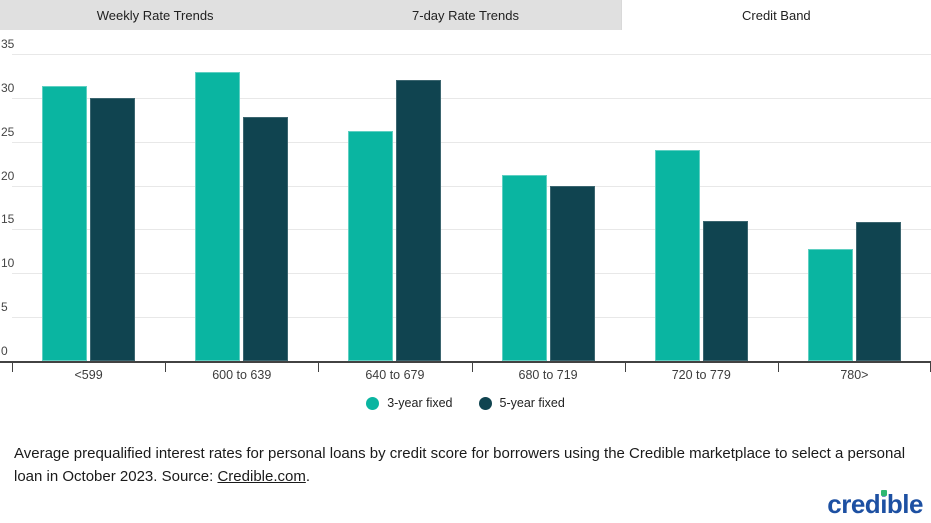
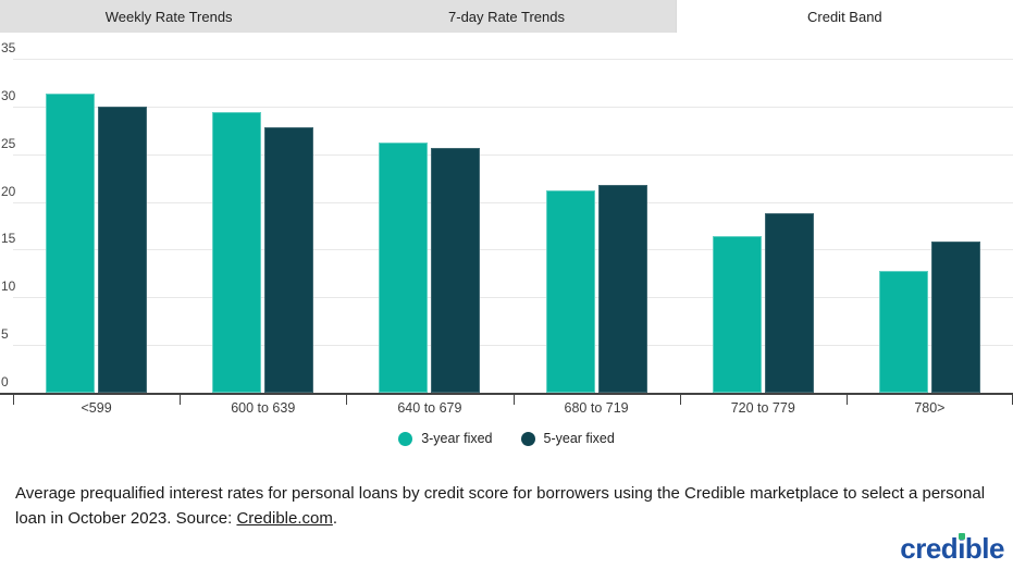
3-year fixed/600 to 639: 33 -> 29
5-year fixed/640 to 679: 32 -> 26
5-year fixed/680 to 719: 20 -> 22
3-year fixed/720 to 779: 24 -> 16
5-year fixed/720 to 779: 16 -> 19
